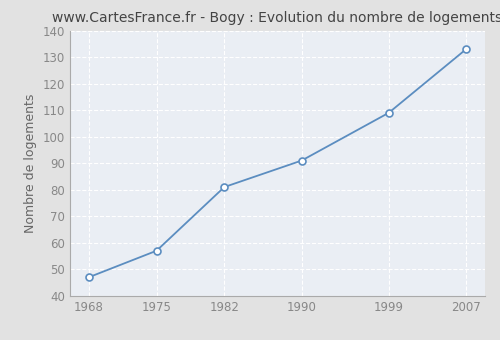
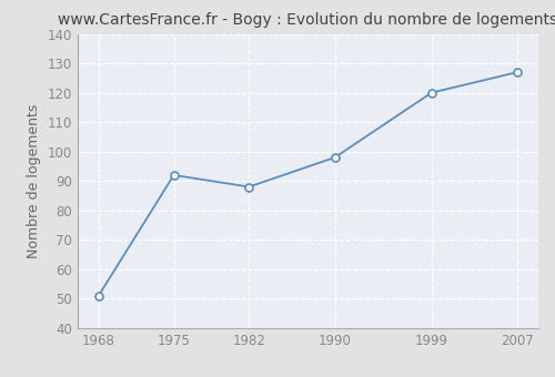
1968: 47 -> 51
1975: 57 -> 92
1982: 81 -> 88
1990: 91 -> 98
1999: 109 -> 120
2007: 133 -> 127
